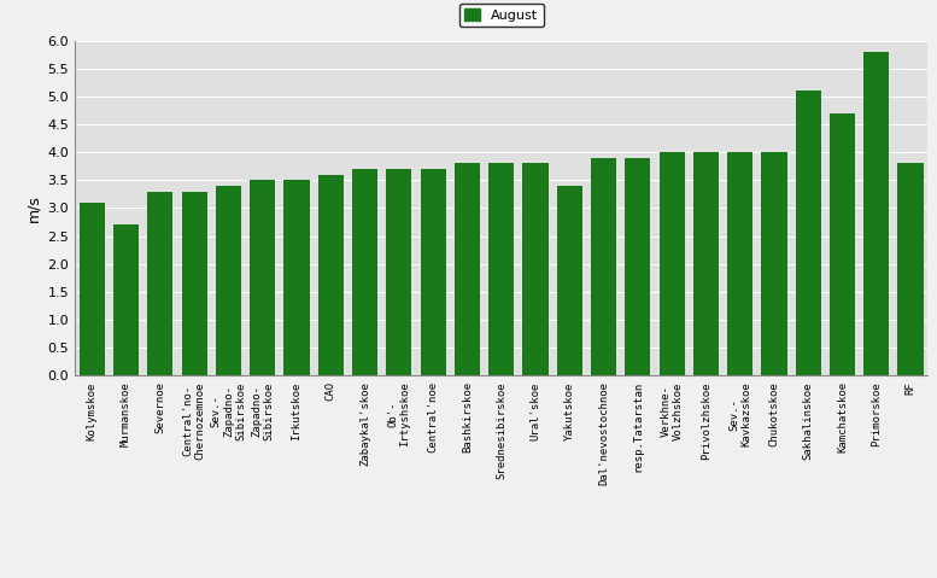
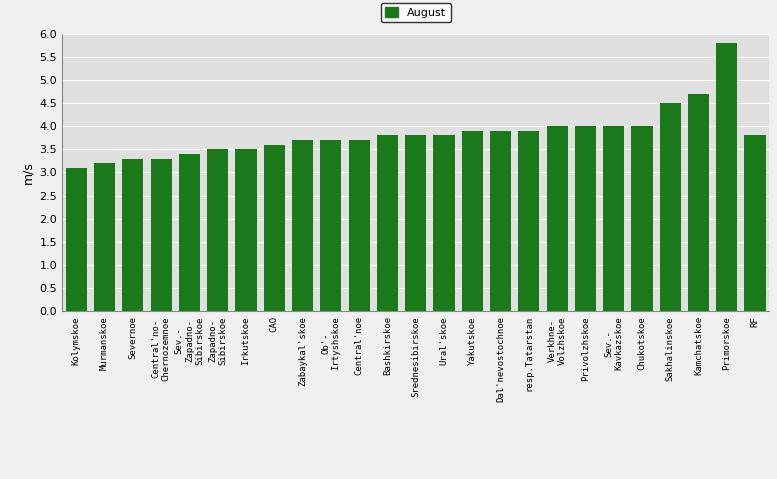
Murmanskoe: 2.7 -> 3.2
Yakutskoe: 3.4 -> 3.9
Sakhalinskoe: 5.1 -> 4.5
